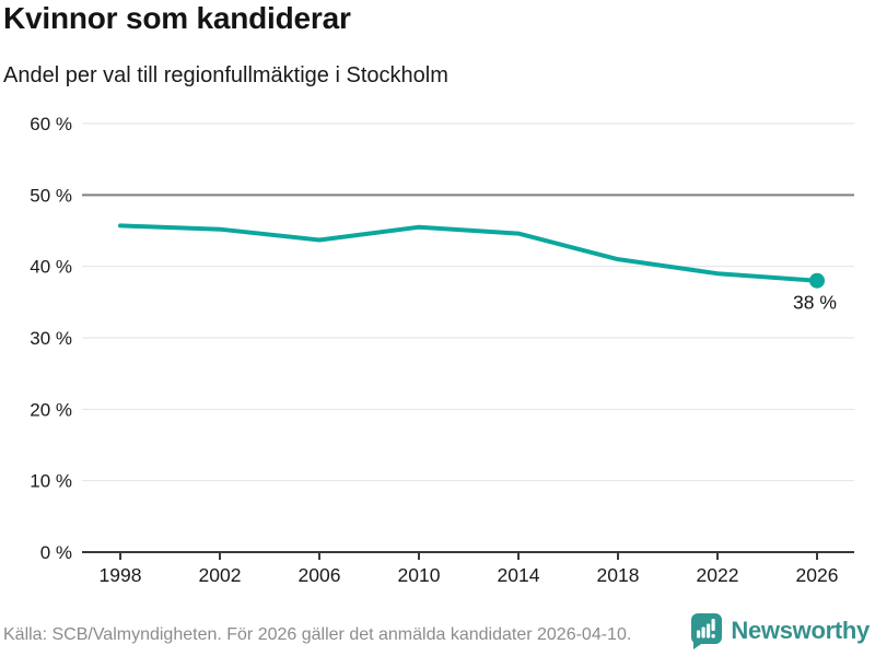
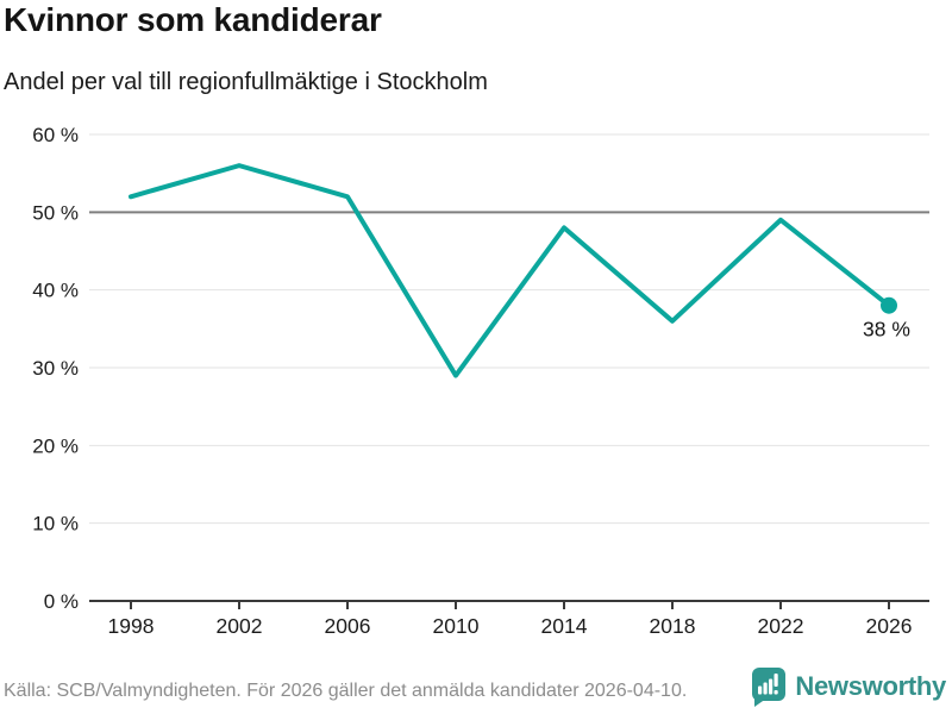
1998: 46% -> 52%
2002: 45% -> 56%
2006: 44% -> 52%
2010: 46% -> 29%
2014: 45% -> 48%
2018: 41% -> 36%
2022: 39% -> 49%
